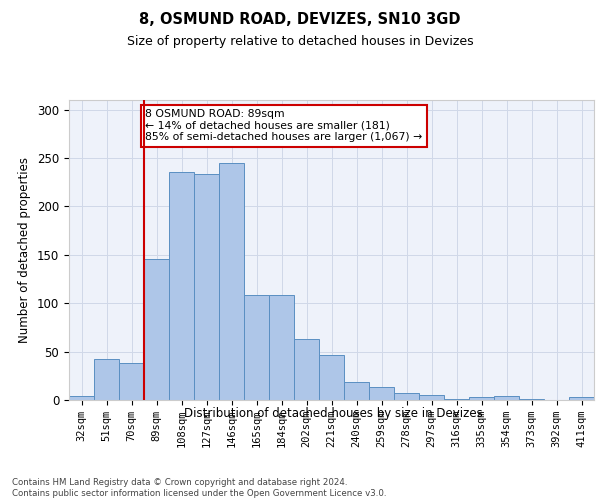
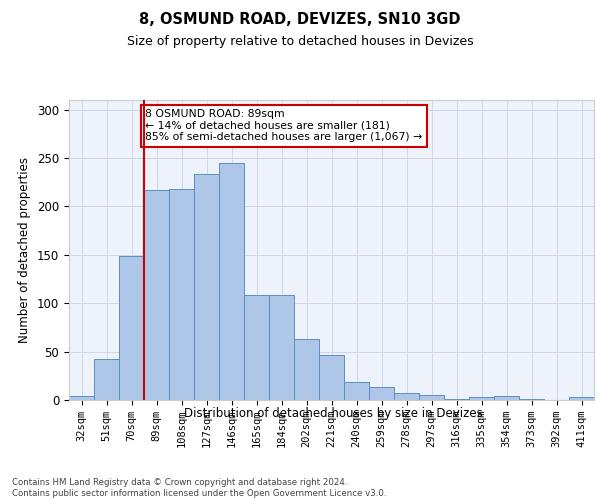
70sqm: 38 -> 149
89sqm: 146 -> 217
108sqm: 236 -> 218
